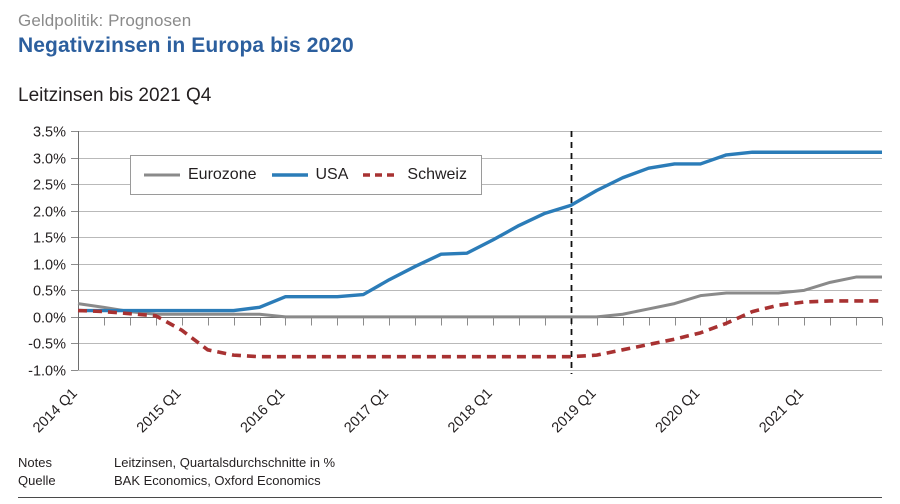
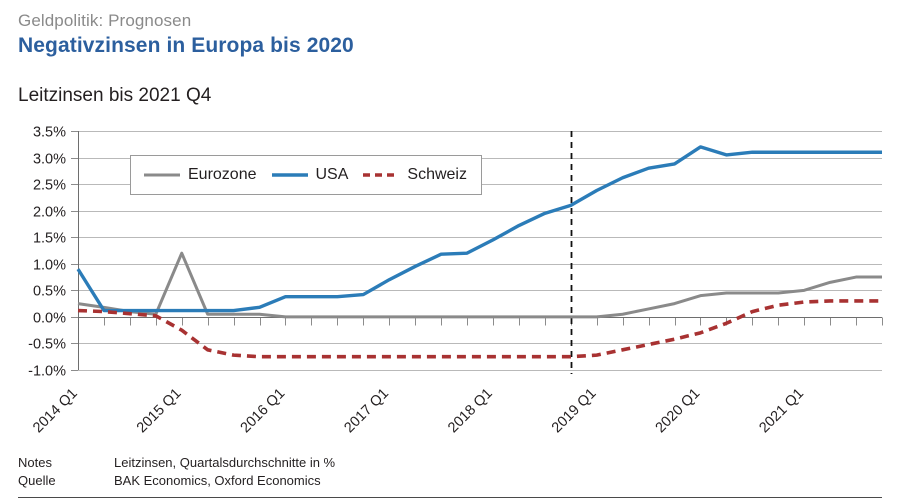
USA/2014 Q1: 0.1% -> 0.9%
Eurozone/2015 Q1: 0.1% -> 1.2%
USA/2020 Q1: 2.9% -> 3.2%
